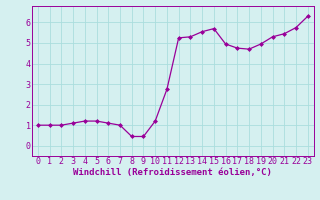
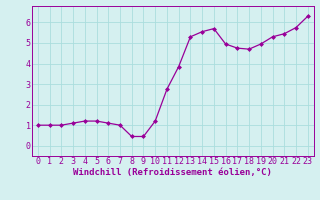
12: 5.25 -> 3.85
